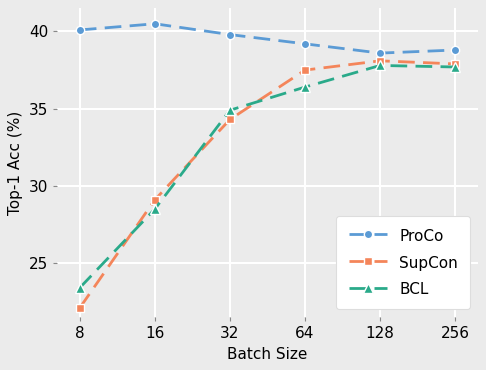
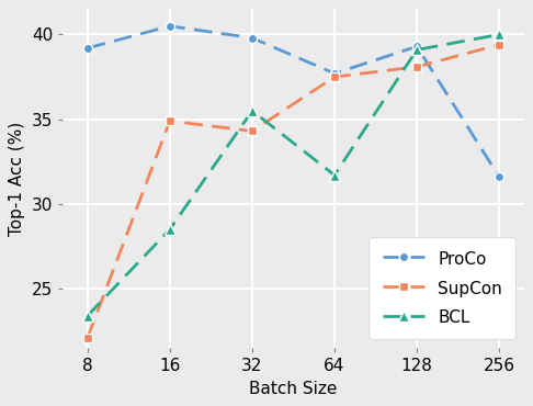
ProCo/8: 40.1 -> 39.2
SupCon/16: 29.1 -> 34.9
BCL/32: 34.9 -> 35.5
ProCo/64: 39.2 -> 37.7
BCL/64: 36.4 -> 31.7
ProCo/128: 38.6 -> 39.3
BCL/128: 37.8 -> 39.1
ProCo/256: 38.8 -> 31.6
SupCon/256: 37.9 -> 39.4
BCL/256: 37.7 -> 40.0
